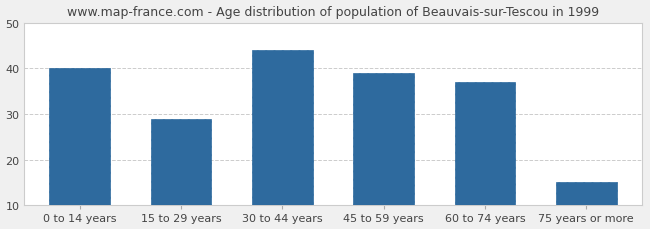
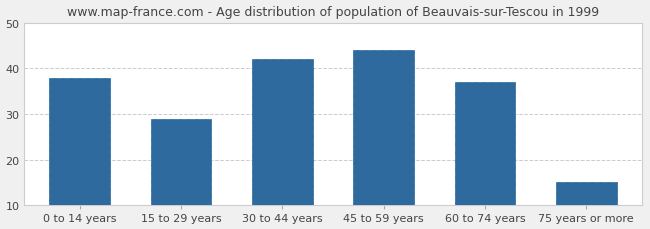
0 to 14 years: 40 -> 38
30 to 44 years: 44 -> 42
45 to 59 years: 39 -> 44
